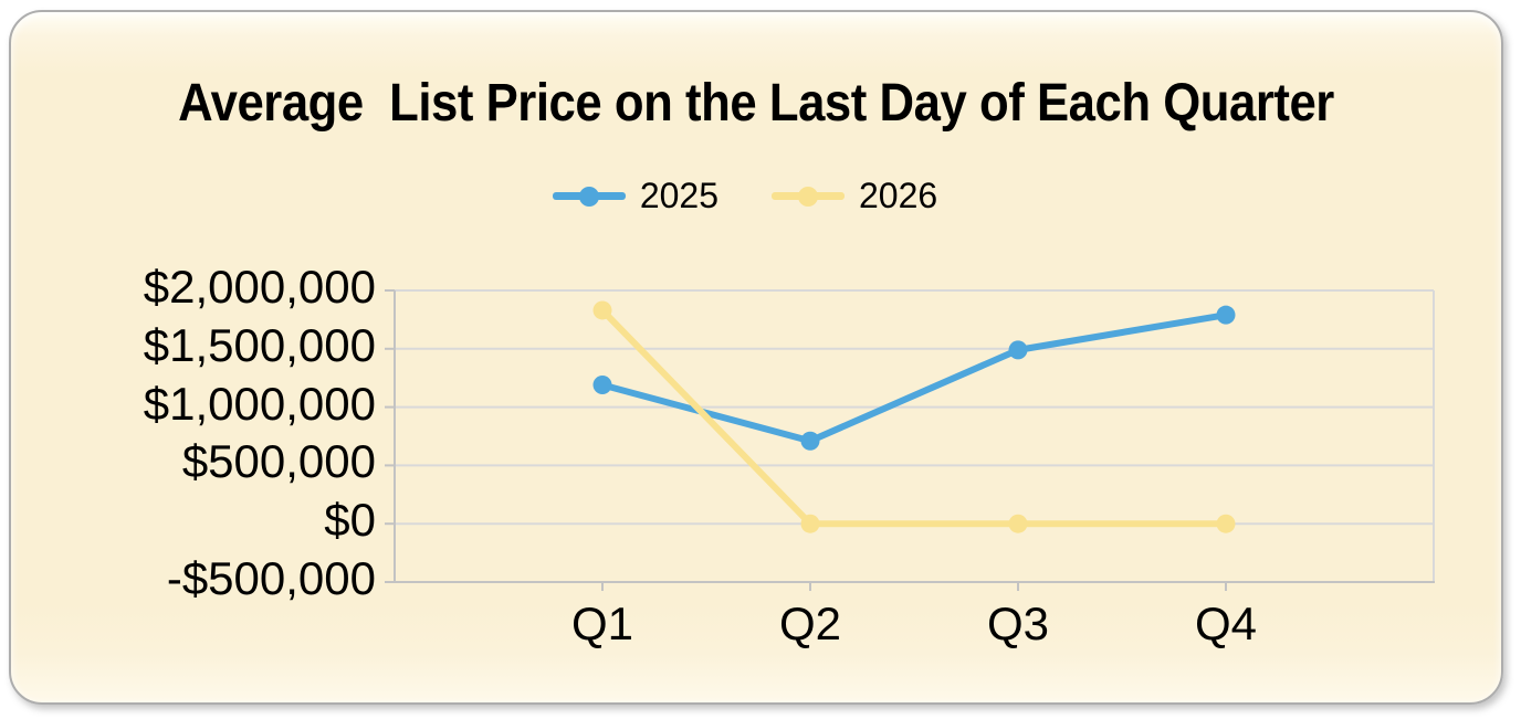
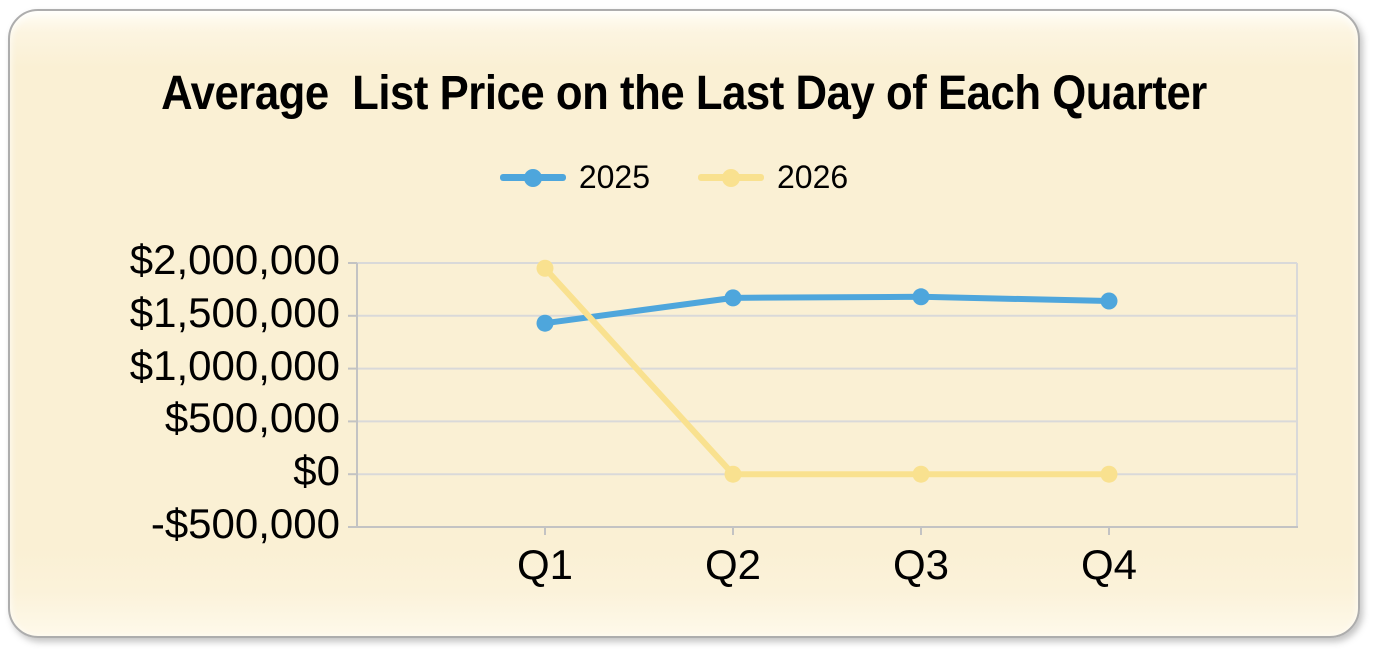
2025/Q1: $1190000 -> $1430000
2026/Q1: $1830000 -> $1950000
2025/Q2: $710000 -> $1670000
2025/Q3: $1490000 -> $1680000
2025/Q4: $1790000 -> $1640000
